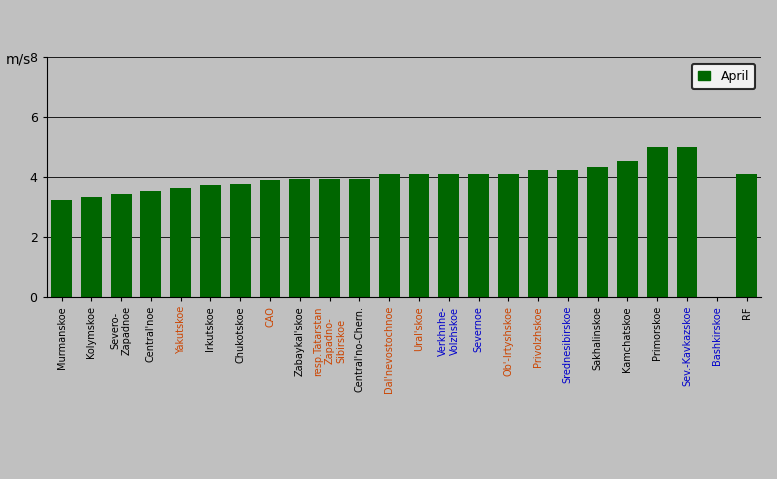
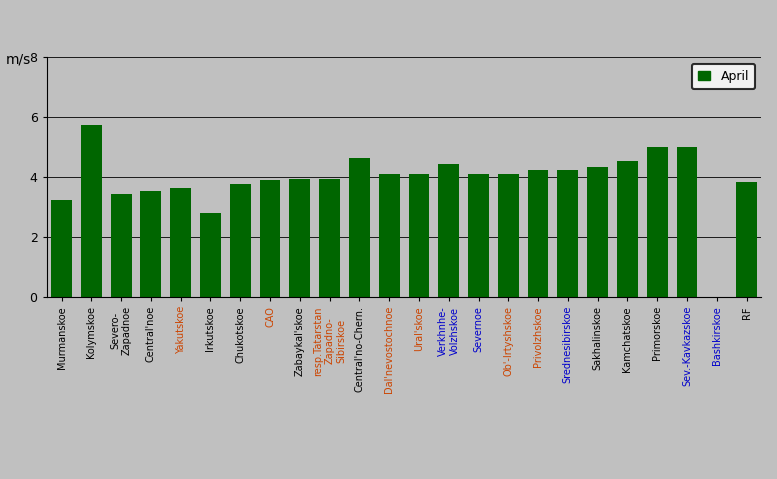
Kolymskoe: 3.35 -> 5.75
Irkutskoe: 3.75 -> 2.80
Central'no-Chern.: 3.93 -> 4.65
Verkhnhe- Volzhskoe: 4.10 -> 4.45
RF: 4.10 -> 3.85
